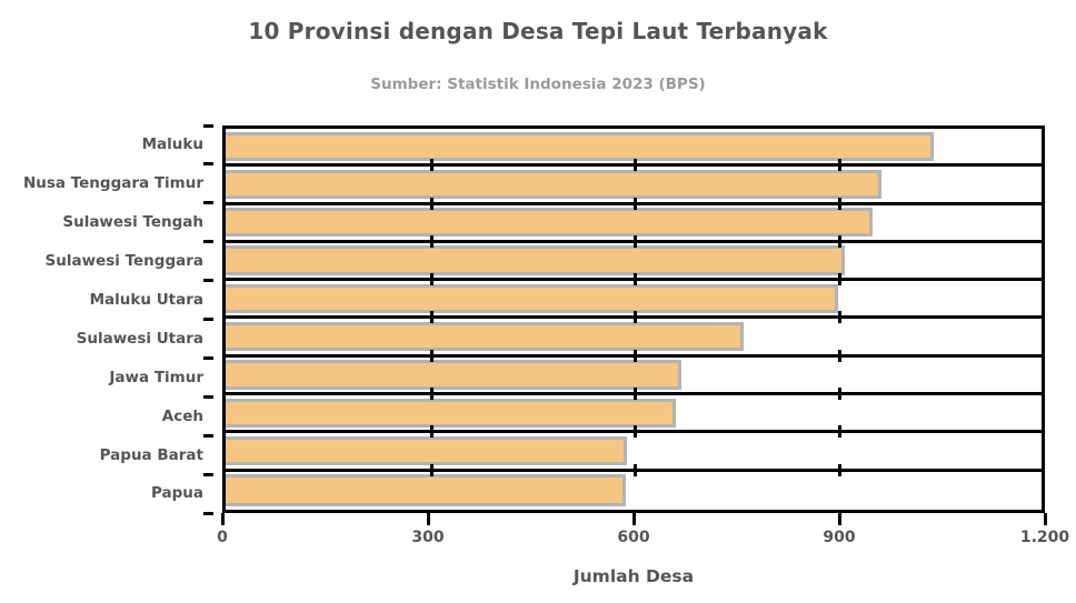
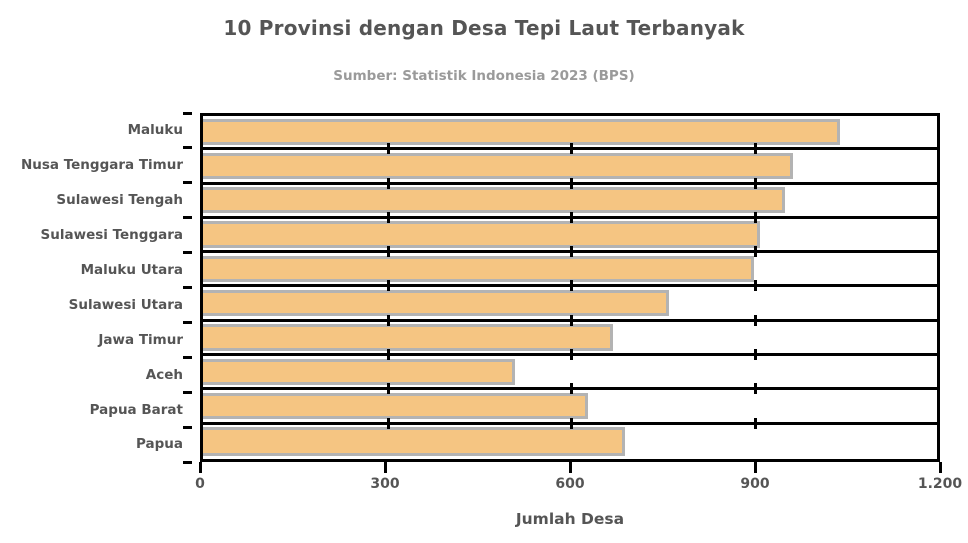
Aceh: 660 -> 510
Papua Barat: 590 -> 630
Papua: 590 -> 690
